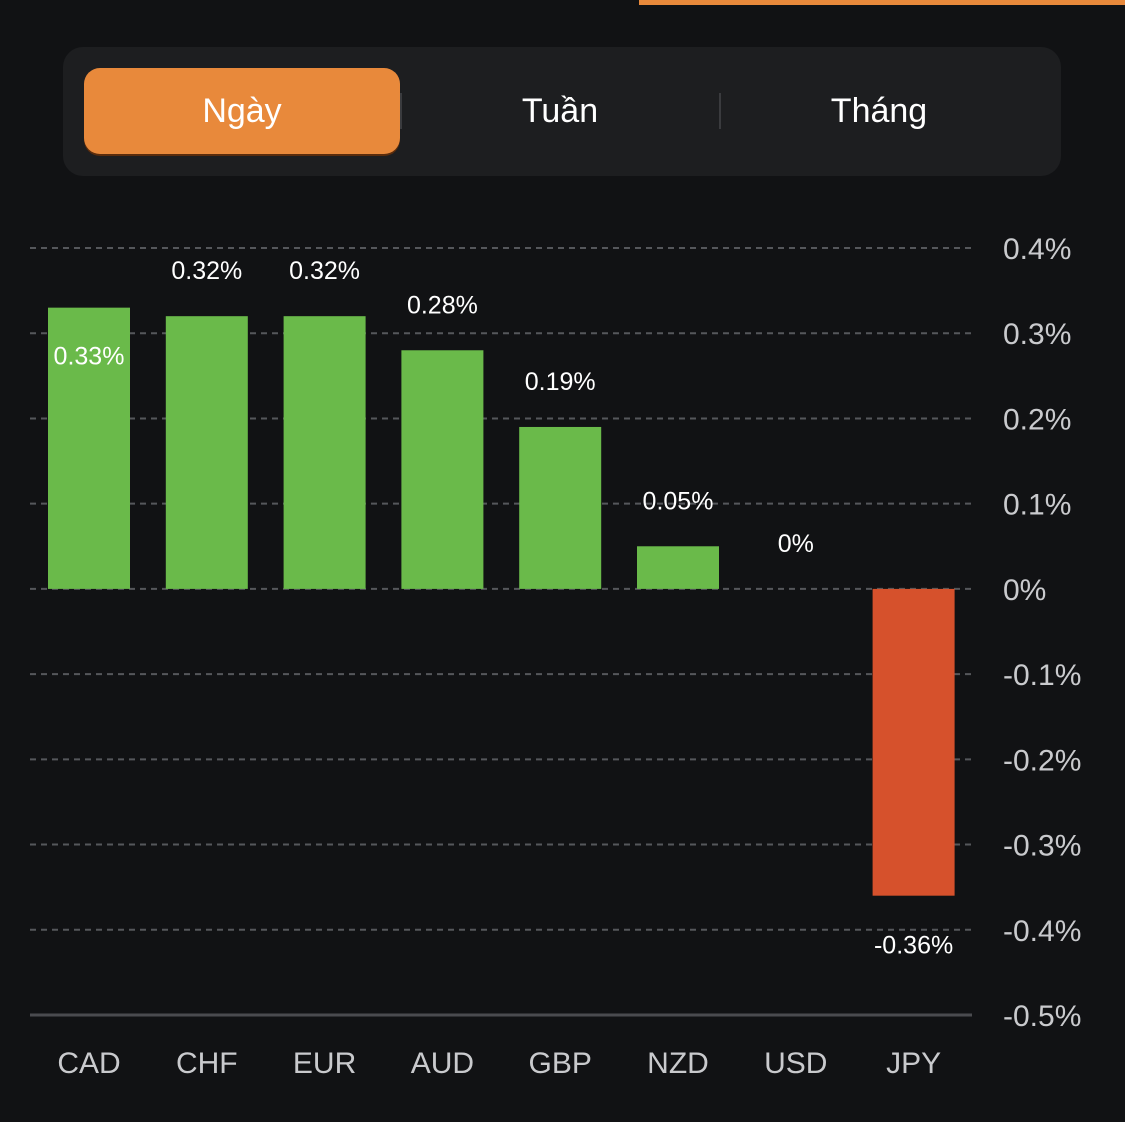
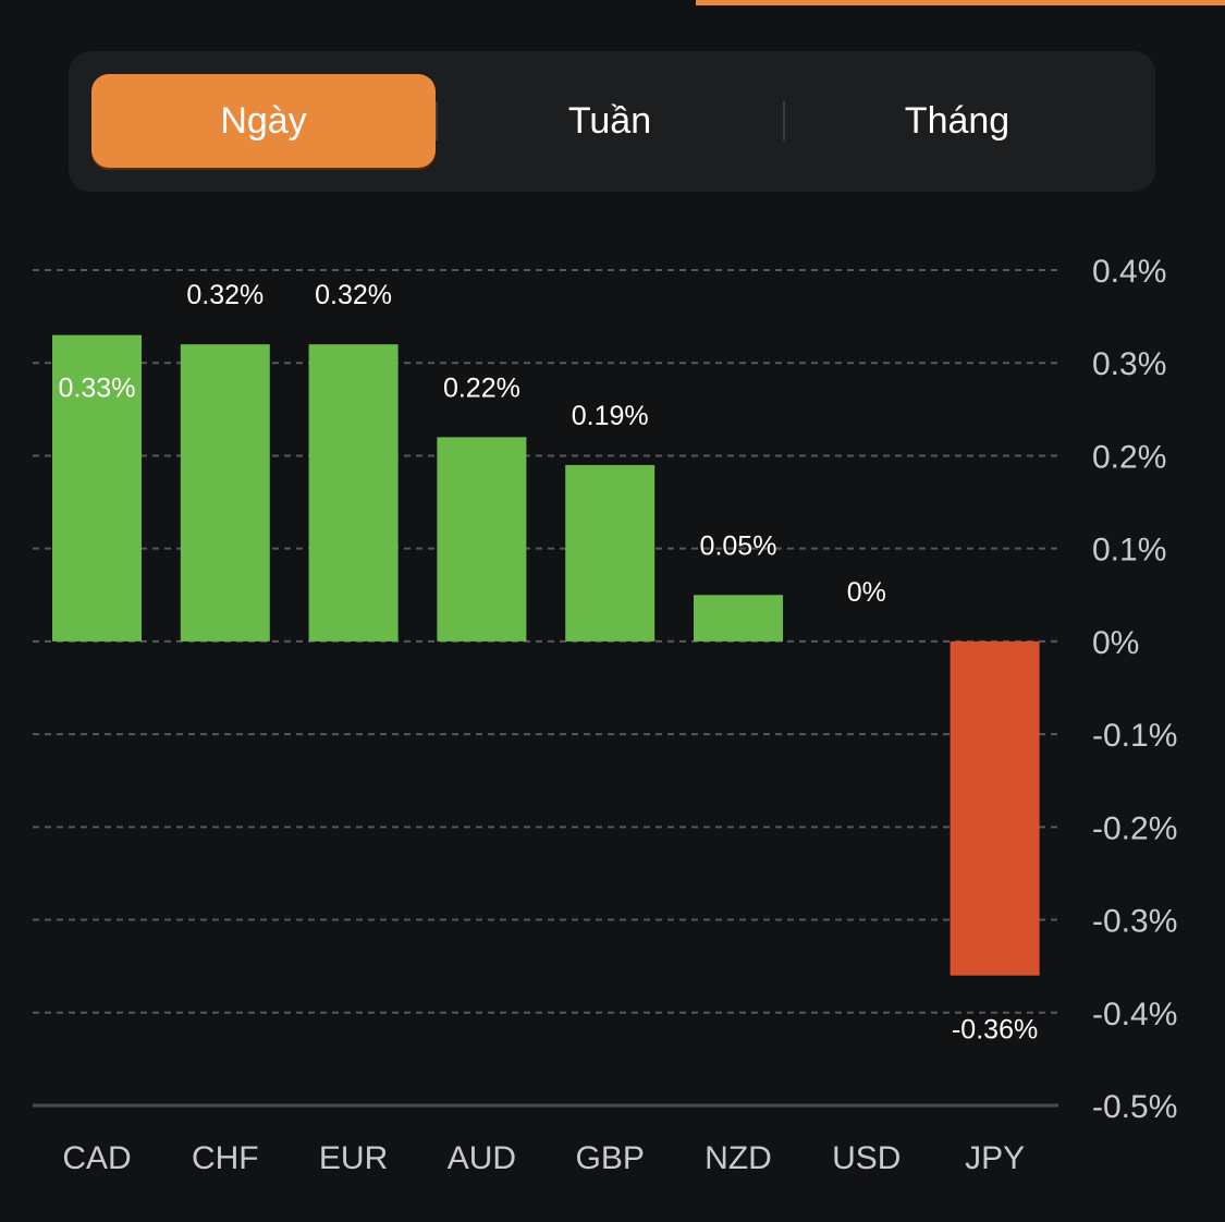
AUD: 0.28% -> 0.22%
